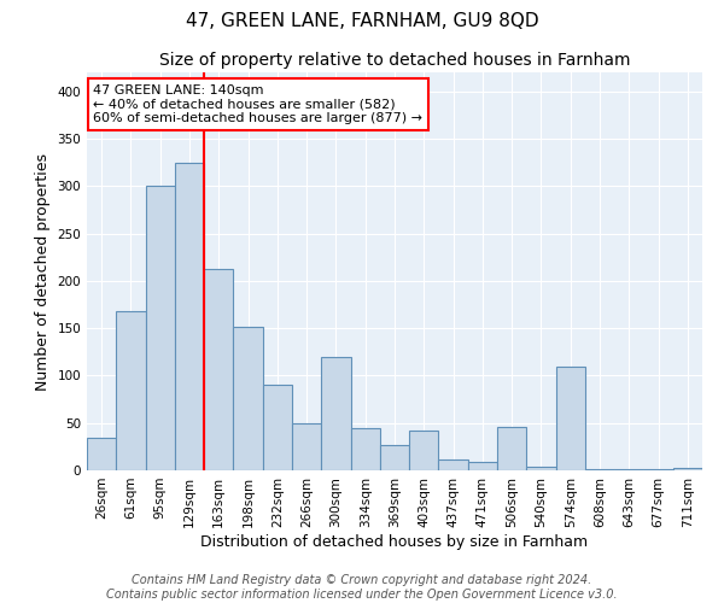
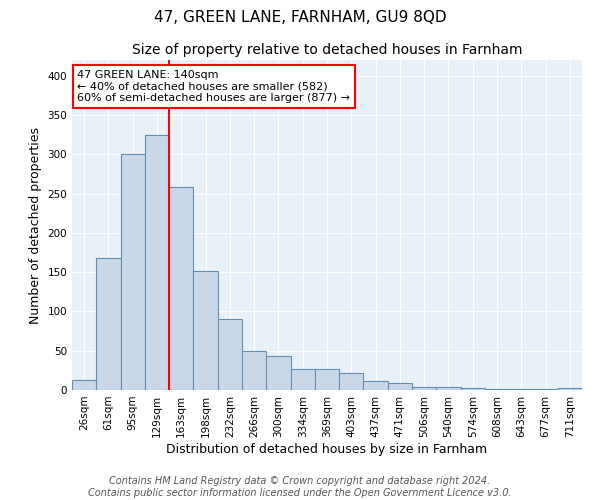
26sqm: 34 -> 13
163sqm: 212 -> 258
300sqm: 120 -> 43
334sqm: 44 -> 27
403sqm: 42 -> 22
506sqm: 46 -> 4
574sqm: 110 -> 2
